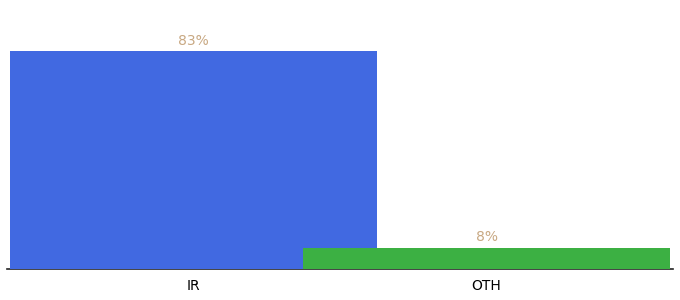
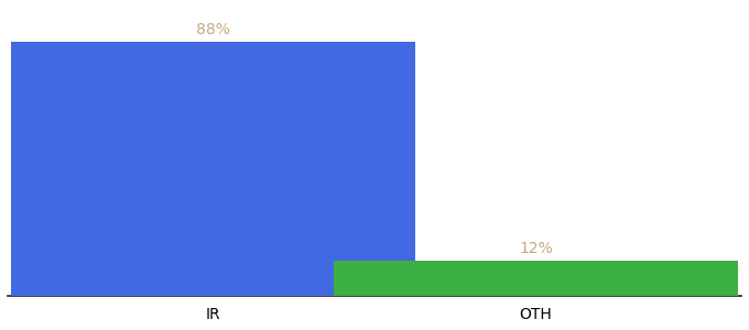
IR: 83% -> 88%
OTH: 8% -> 12%
